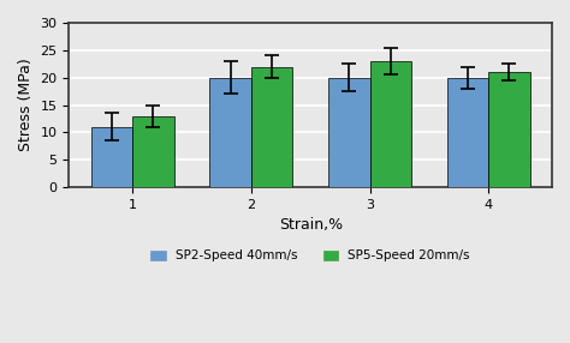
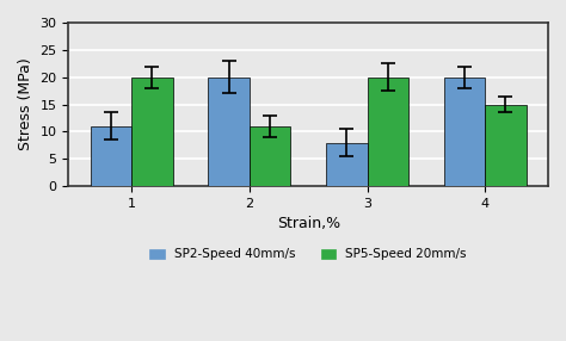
SP5-Speed 20mm/s/1: 13 -> 20
SP5-Speed 20mm/s/2: 22 -> 11
SP2-Speed 40mm/s/3: 20 -> 8
SP5-Speed 20mm/s/3: 23 -> 20
SP5-Speed 20mm/s/4: 21 -> 15
